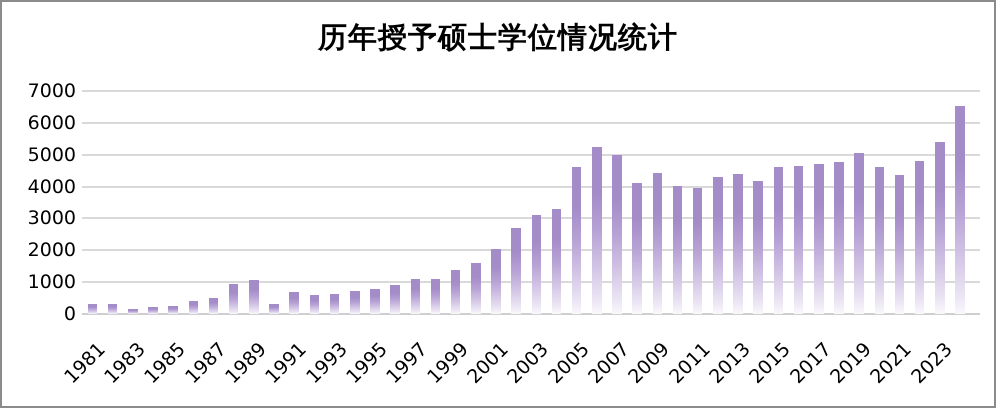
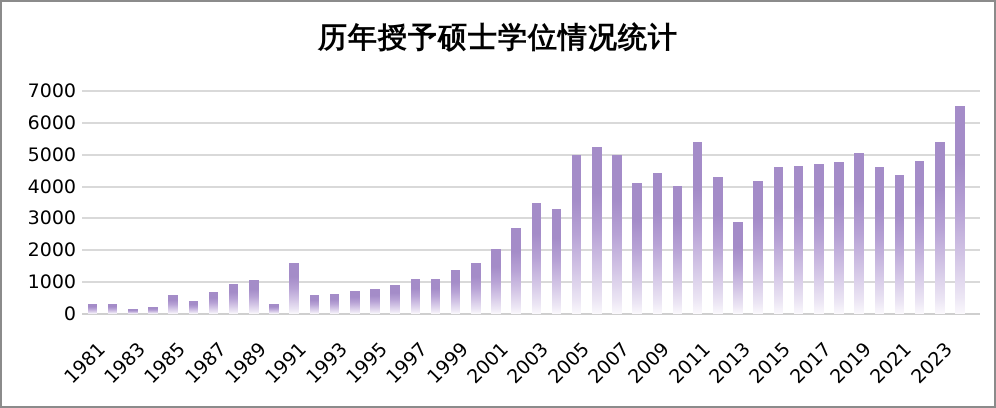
1985: 300 -> 600
1987: 500 -> 700
1991: 700 -> 1600
2003: 3100 -> 3500
2005: 4600 -> 5000
2011: 4000 -> 5400
2013: 4400 -> 2900
